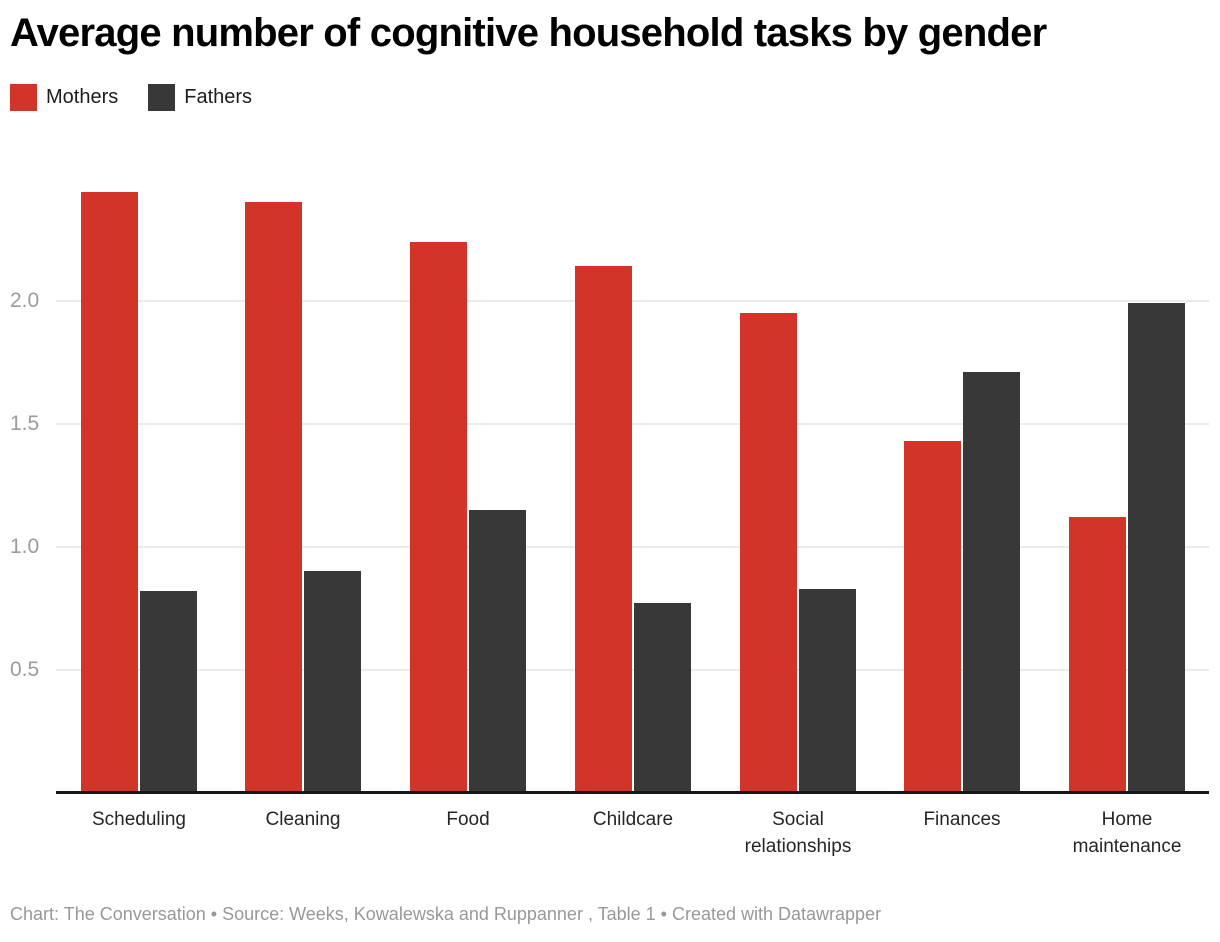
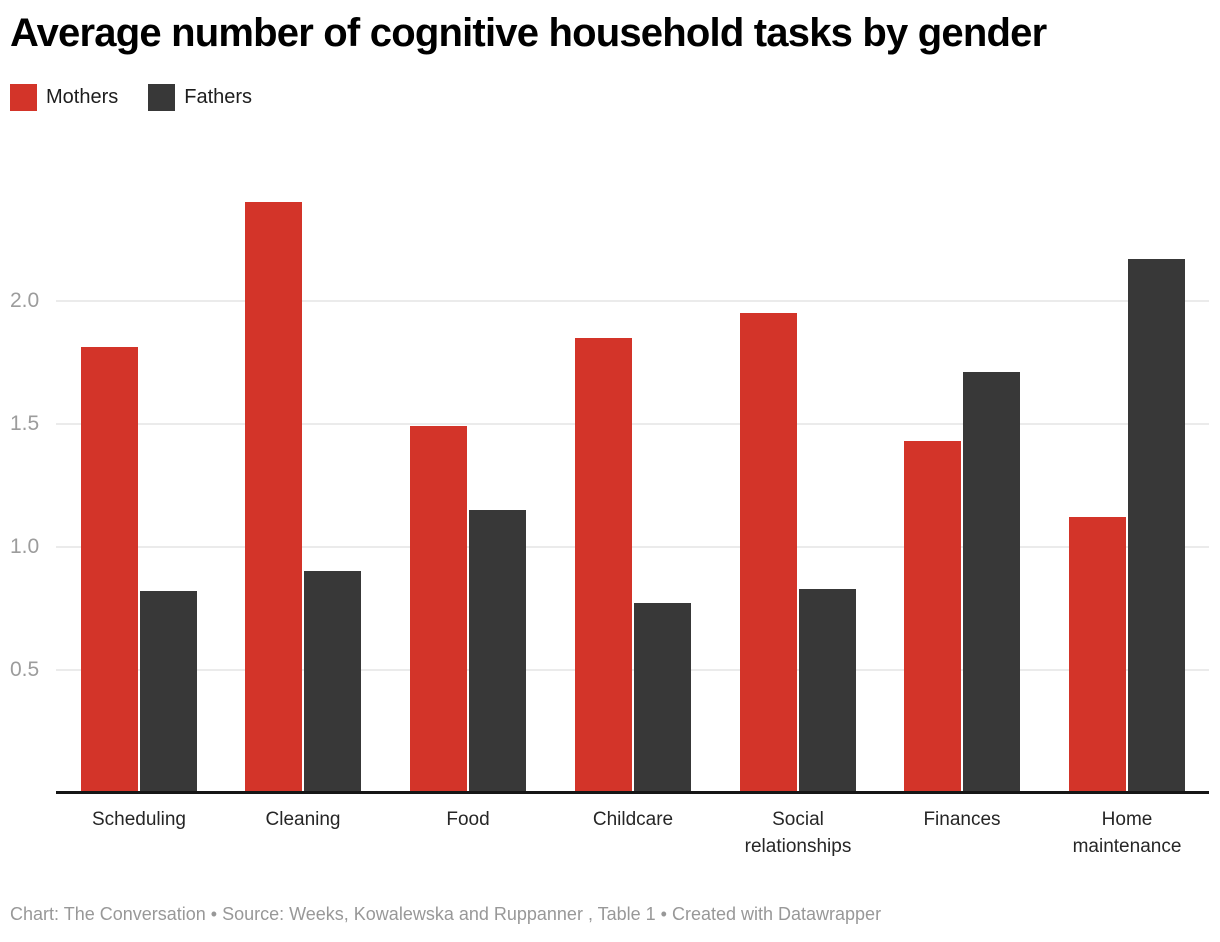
Mothers/Scheduling: 2.44 -> 1.81
Mothers/Food: 2.24 -> 1.49
Mothers/Childcare: 2.14 -> 1.85
Fathers/Home maintenance: 1.99 -> 2.17
